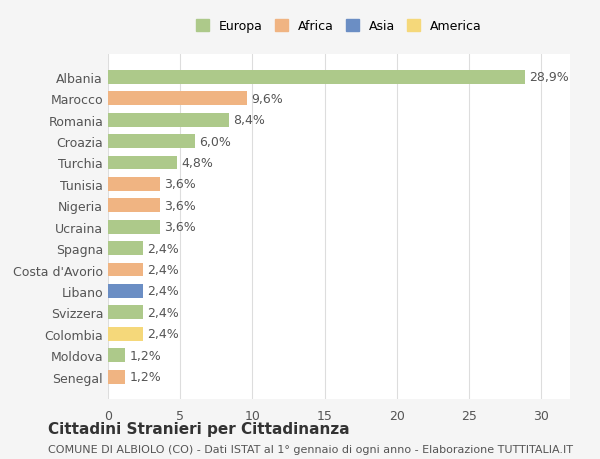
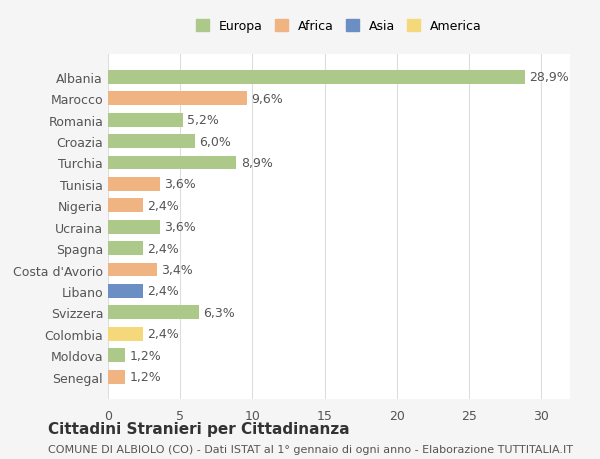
Romania: 8,4% -> 5,2%
Turchia: 4,8% -> 8,9%
Nigeria: 3,6% -> 2,4%
Costa d'Avorio: 2,4% -> 3,4%
Svizzera: 2,4% -> 6,3%
